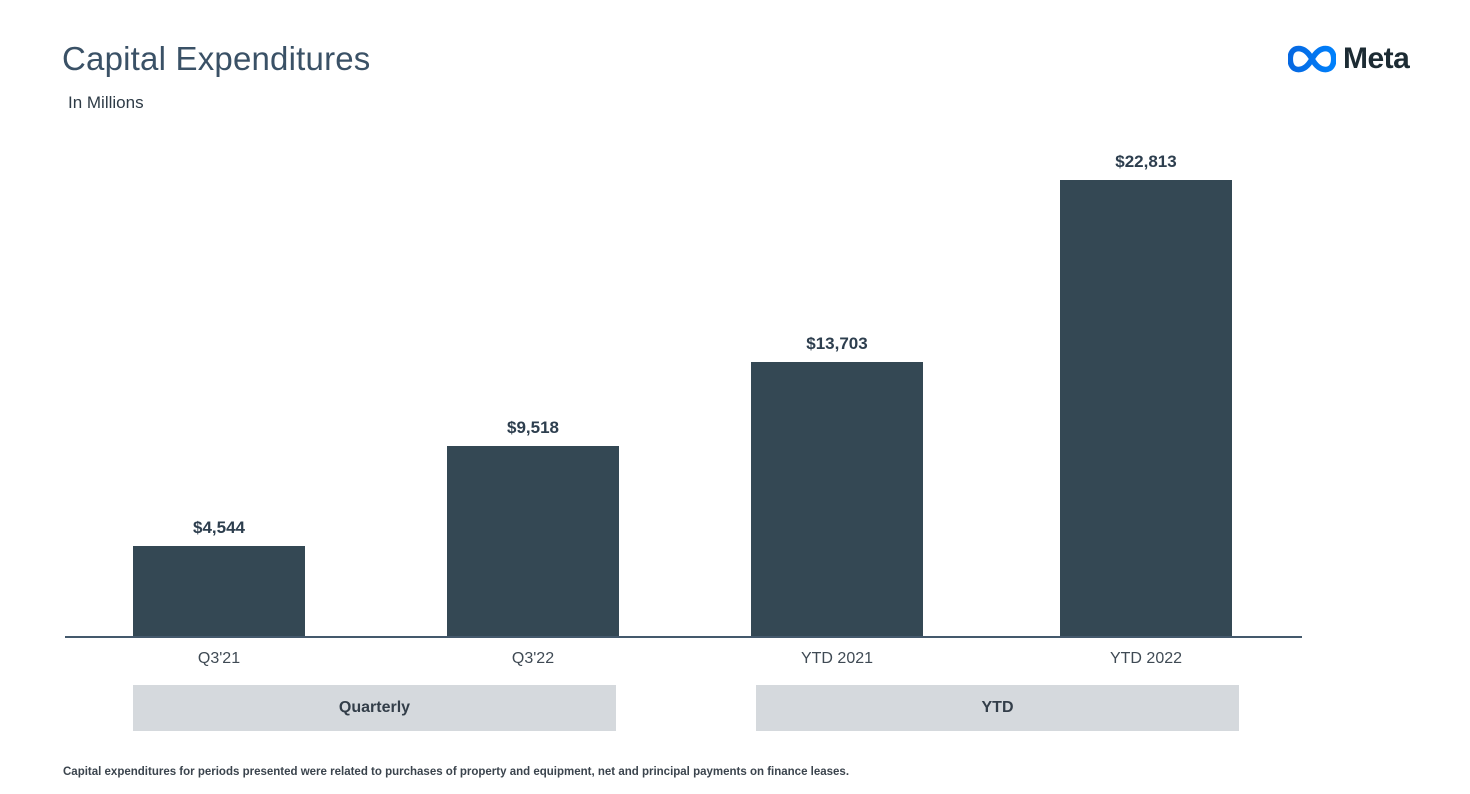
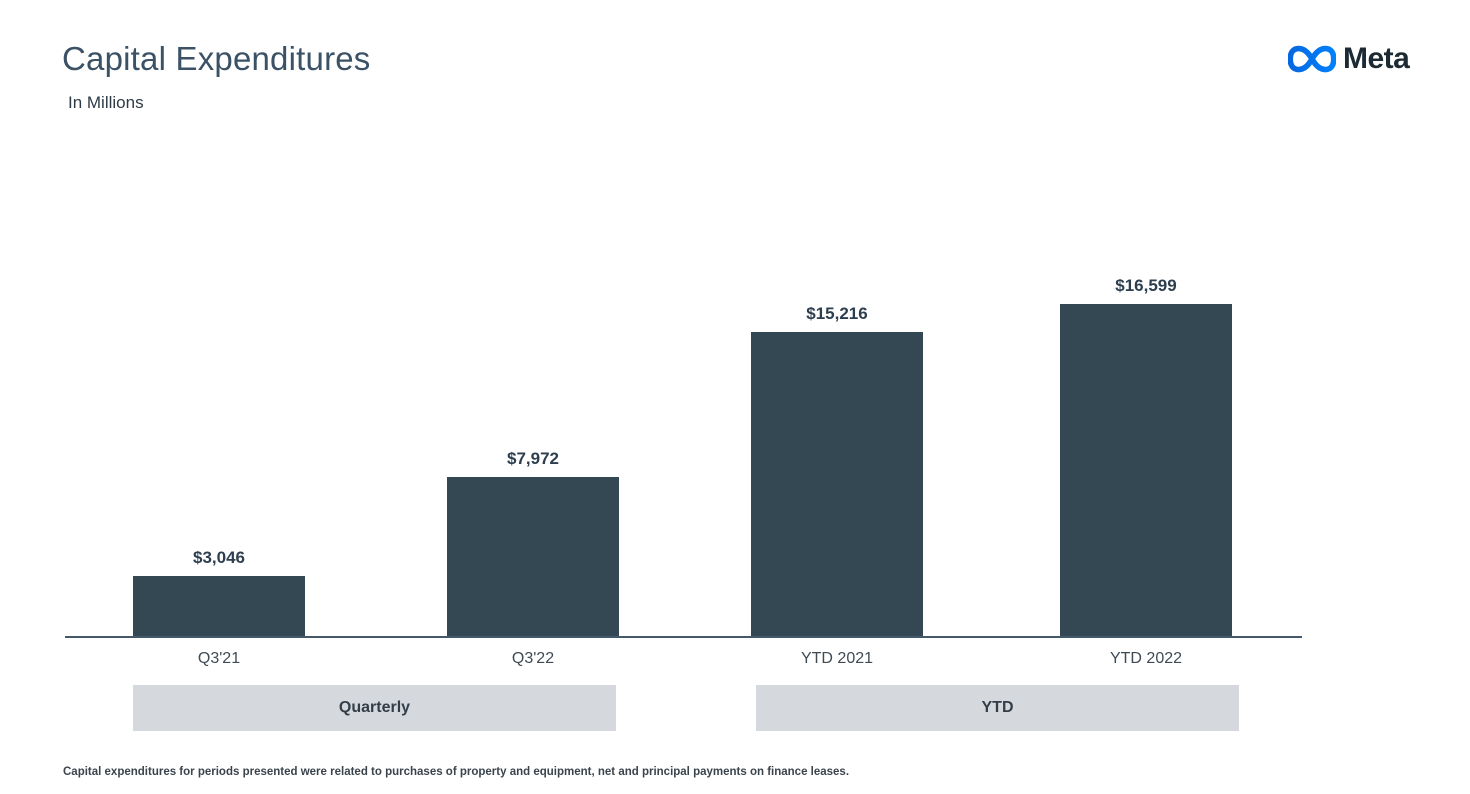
Q3'21: $4,544 -> $3,046
Q3'22: $9,518 -> $7,972
YTD 2021: $13,703 -> $15,216
YTD 2022: $22,813 -> $16,599
